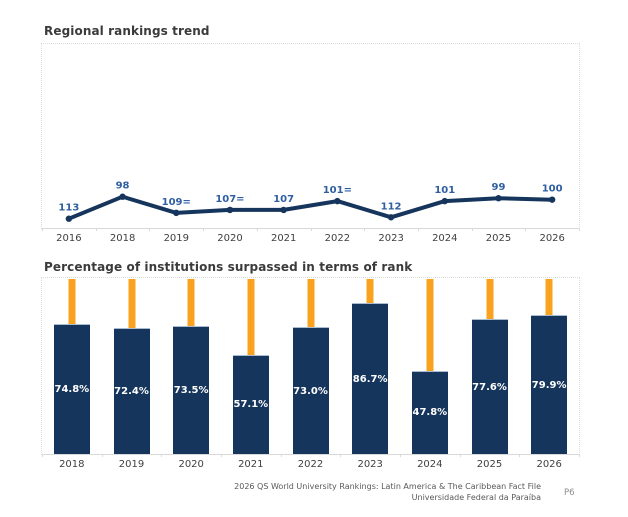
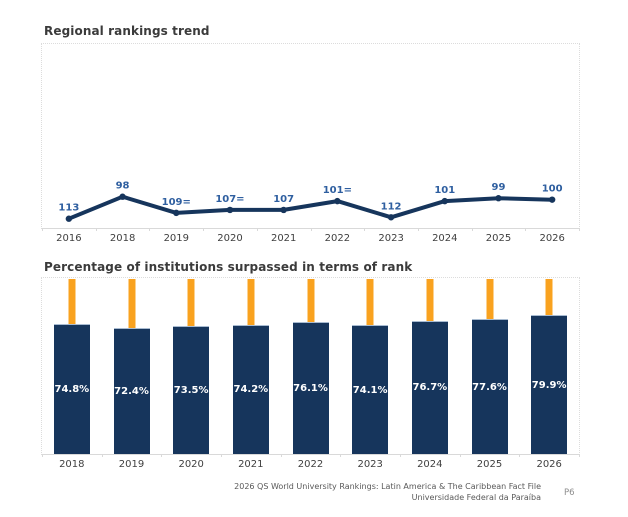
Percentage of institutions surpassed in terms of rank/2021: 57.1% -> 74.2%
Percentage of institutions surpassed in terms of rank/2022: 73.0% -> 76.1%
Percentage of institutions surpassed in terms of rank/2023: 86.7% -> 74.1%
Percentage of institutions surpassed in terms of rank/2024: 47.8% -> 76.7%
